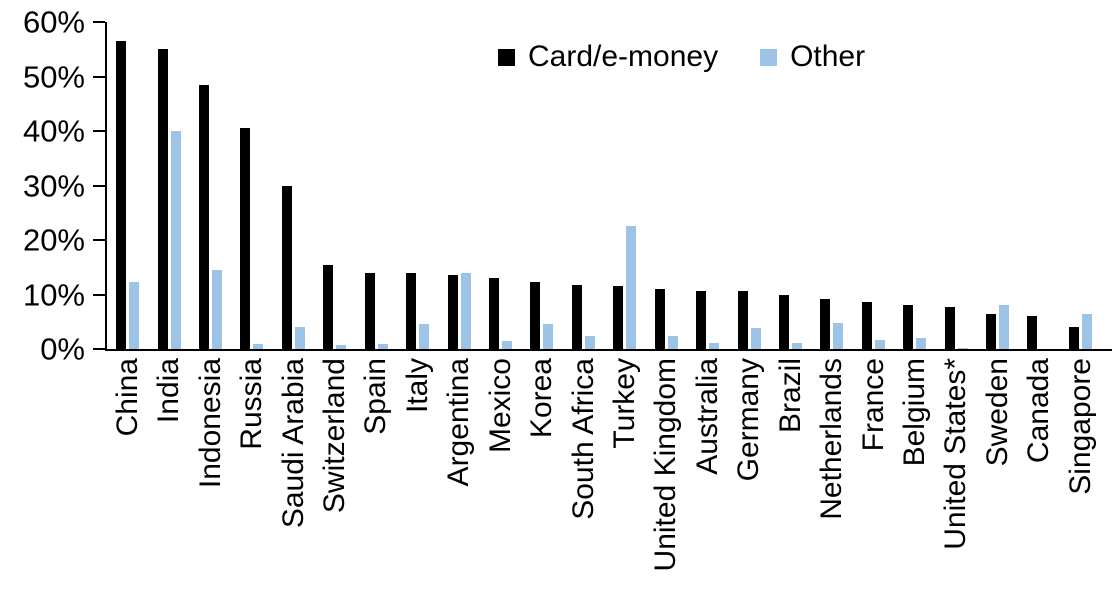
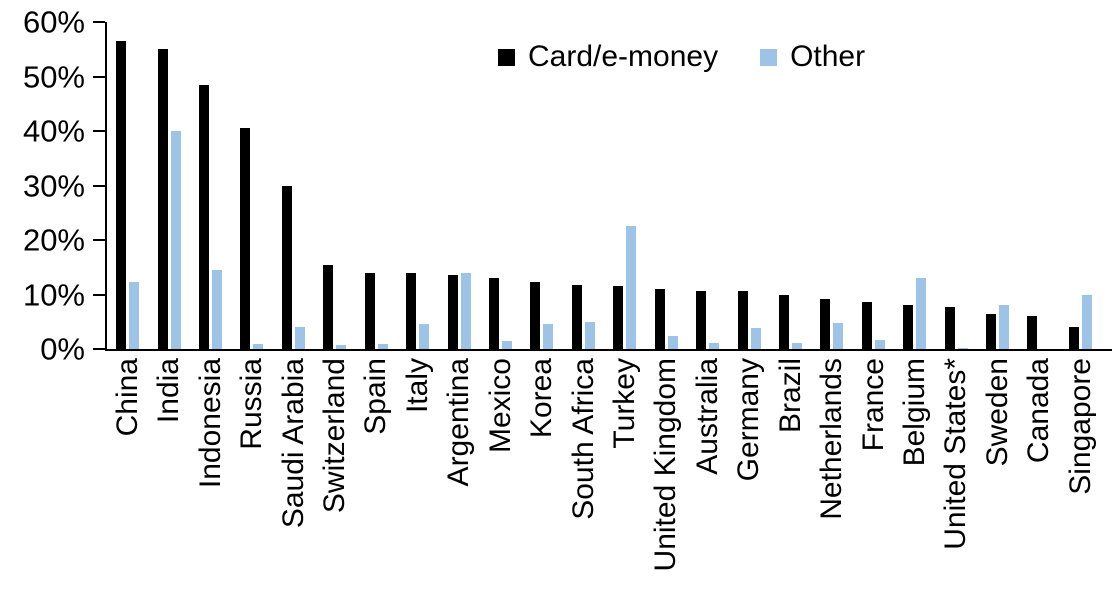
Other/South Africa: 2% -> 5%
Other/Belgium: 2% -> 13%
Other/Singapore: 6% -> 10%
